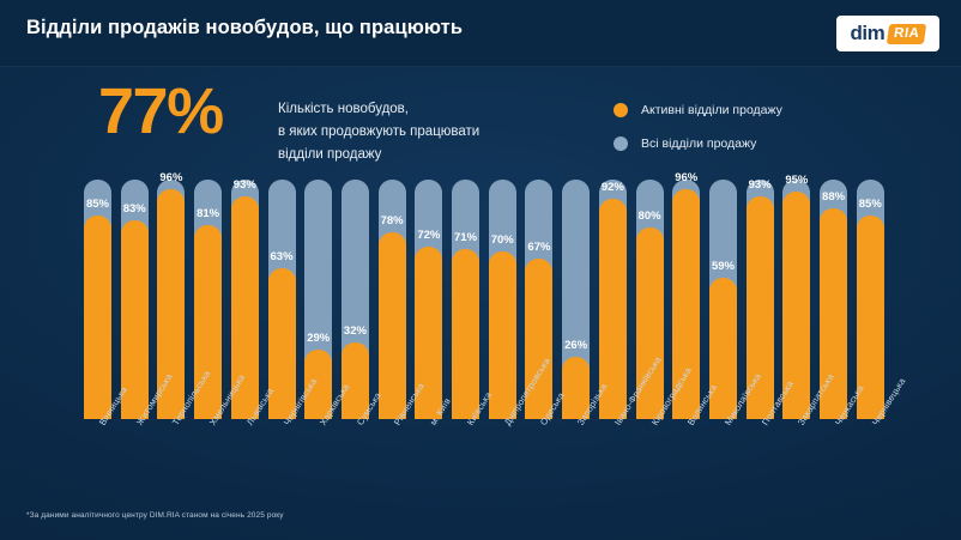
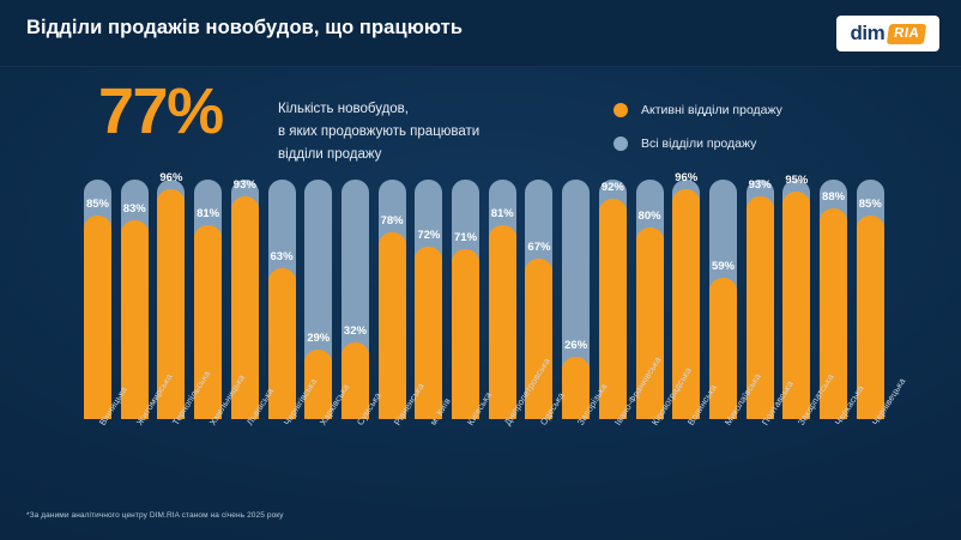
Активні відділи продажу/Дніпропетровська: 70% -> 81%
